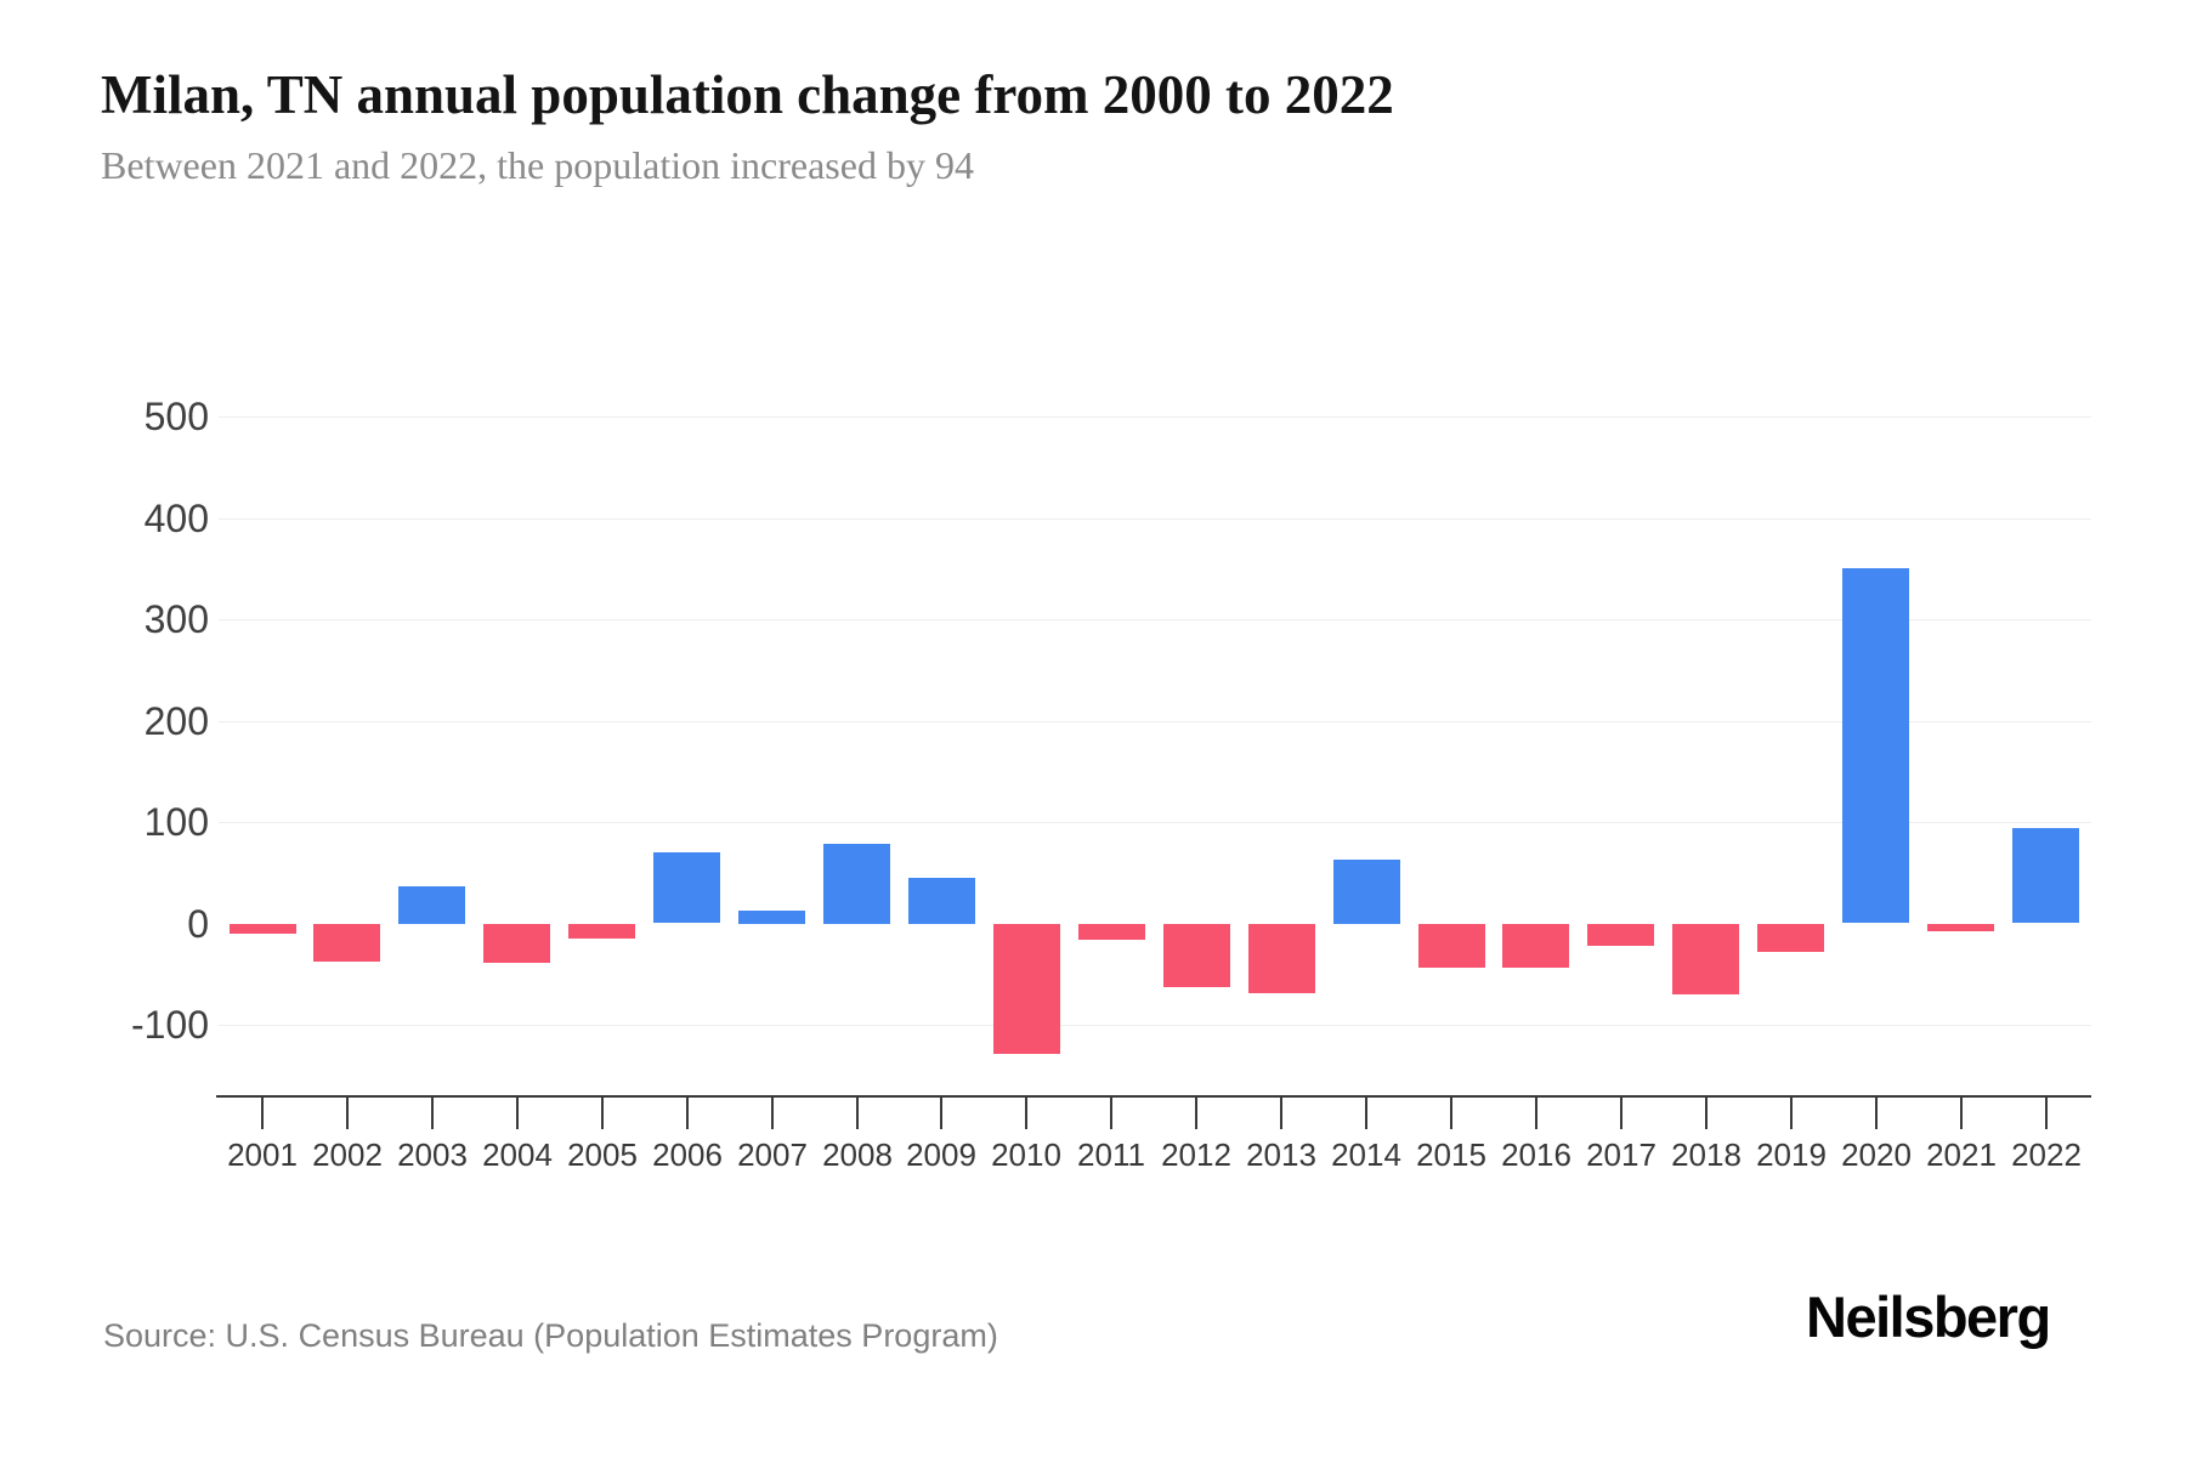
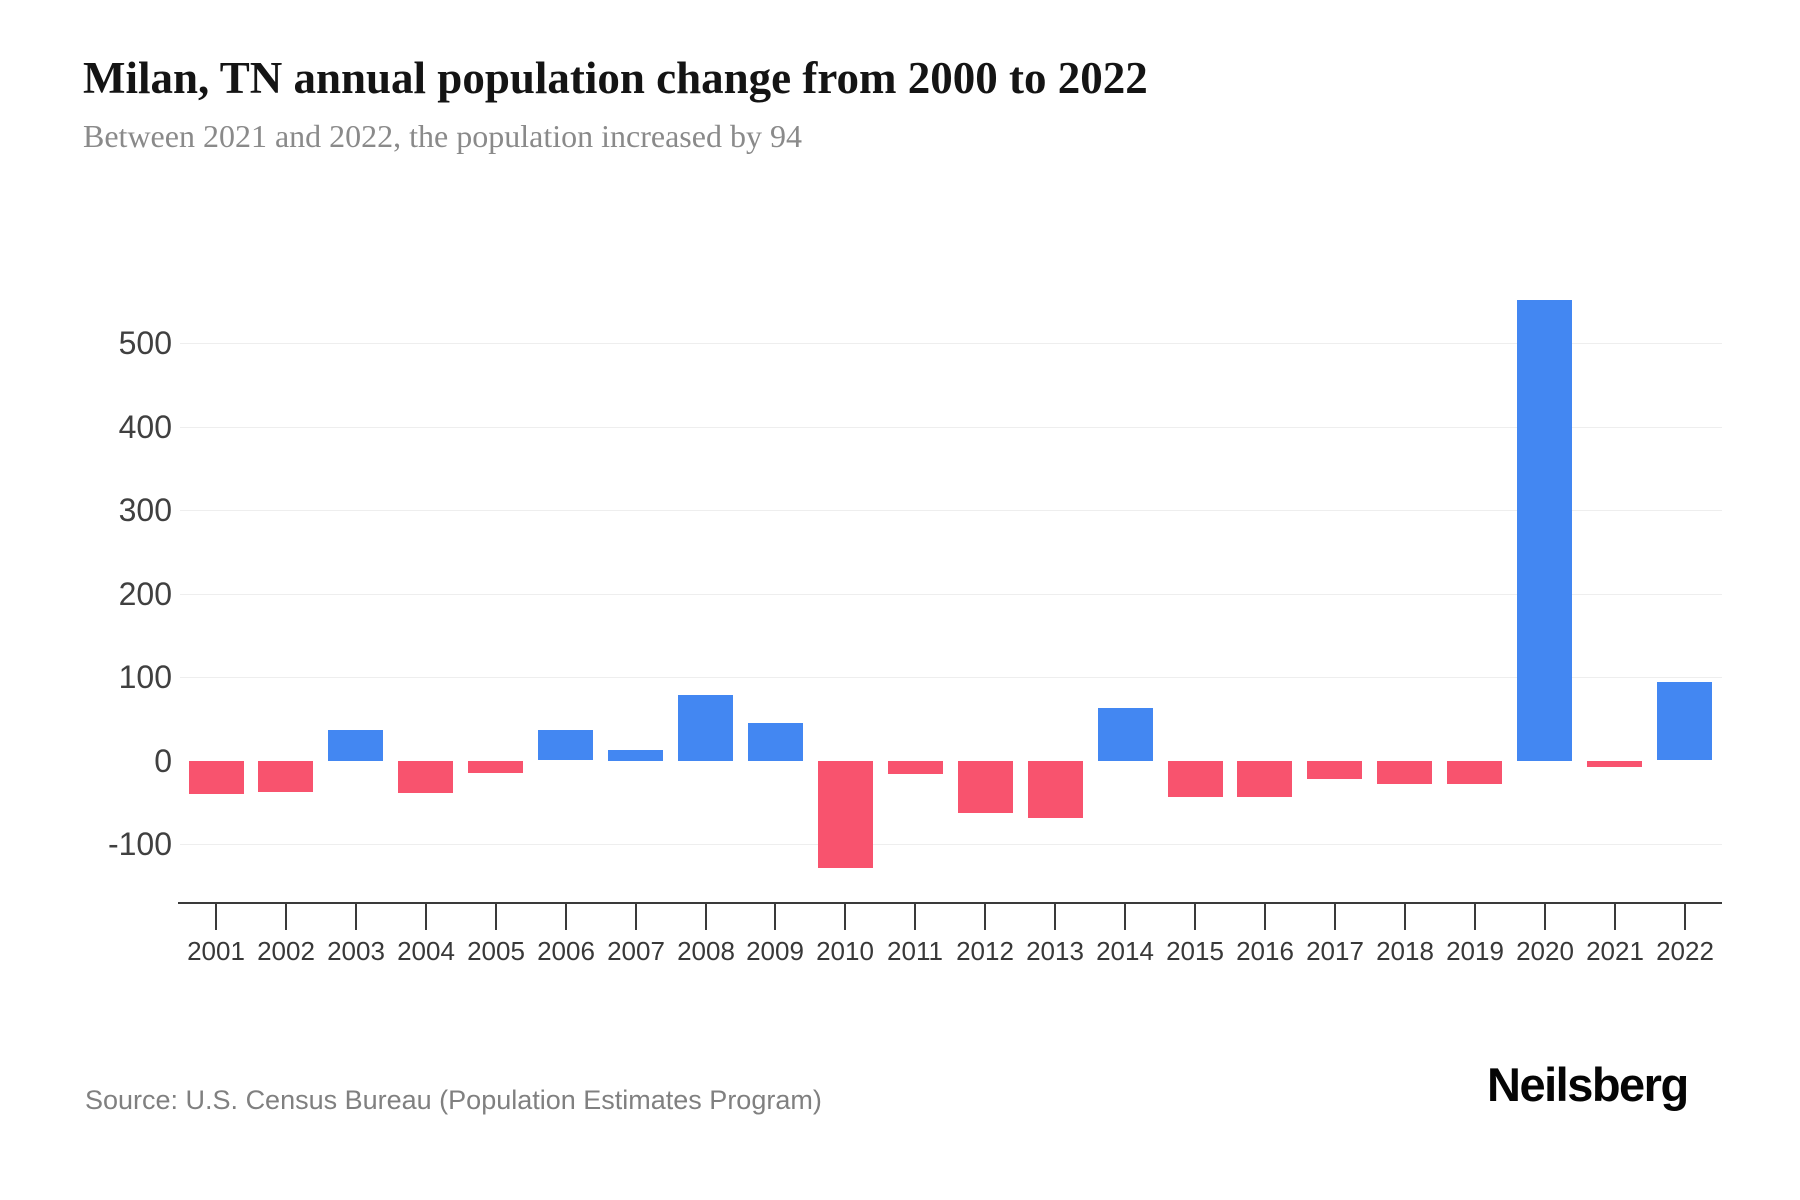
2001: -10 -> -40
2006: 70 -> 40
2018: -70 -> -30
2020: 350 -> 550
